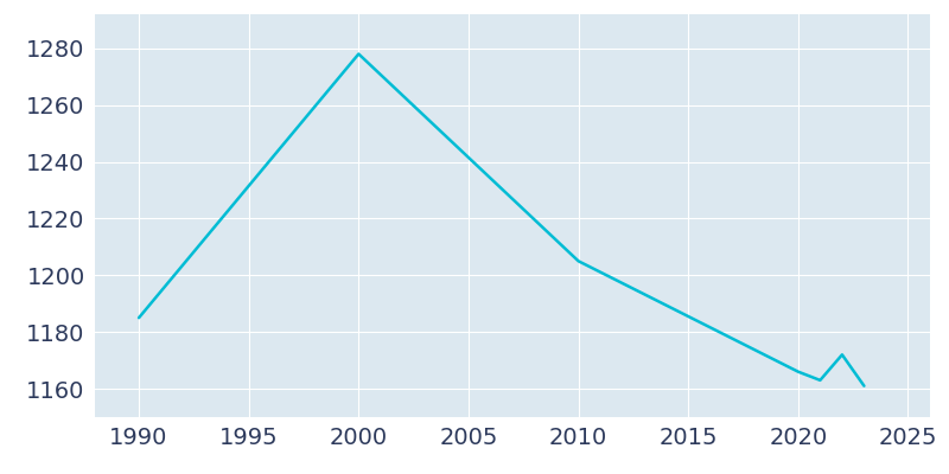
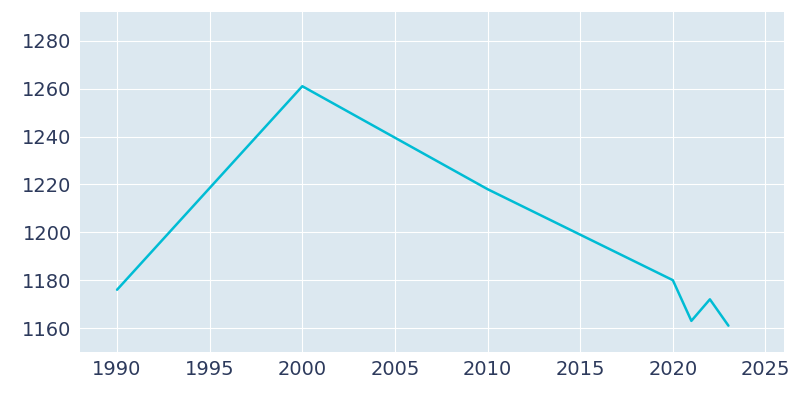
1990: 1185 -> 1176
2000: 1278 -> 1261
2010: 1205 -> 1218
2020: 1166 -> 1180
